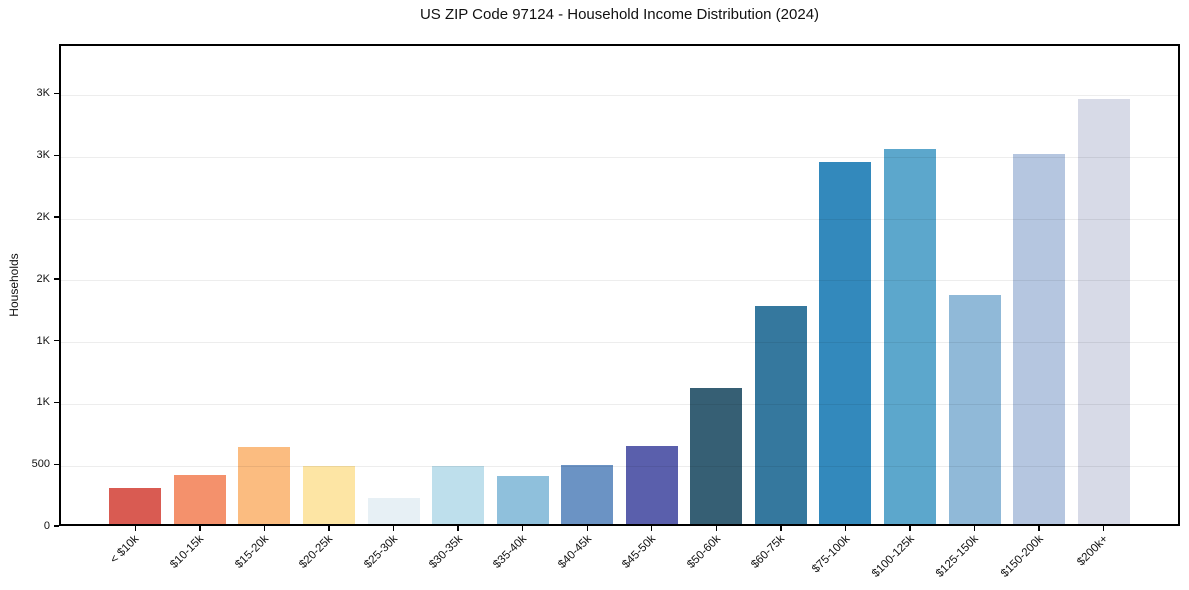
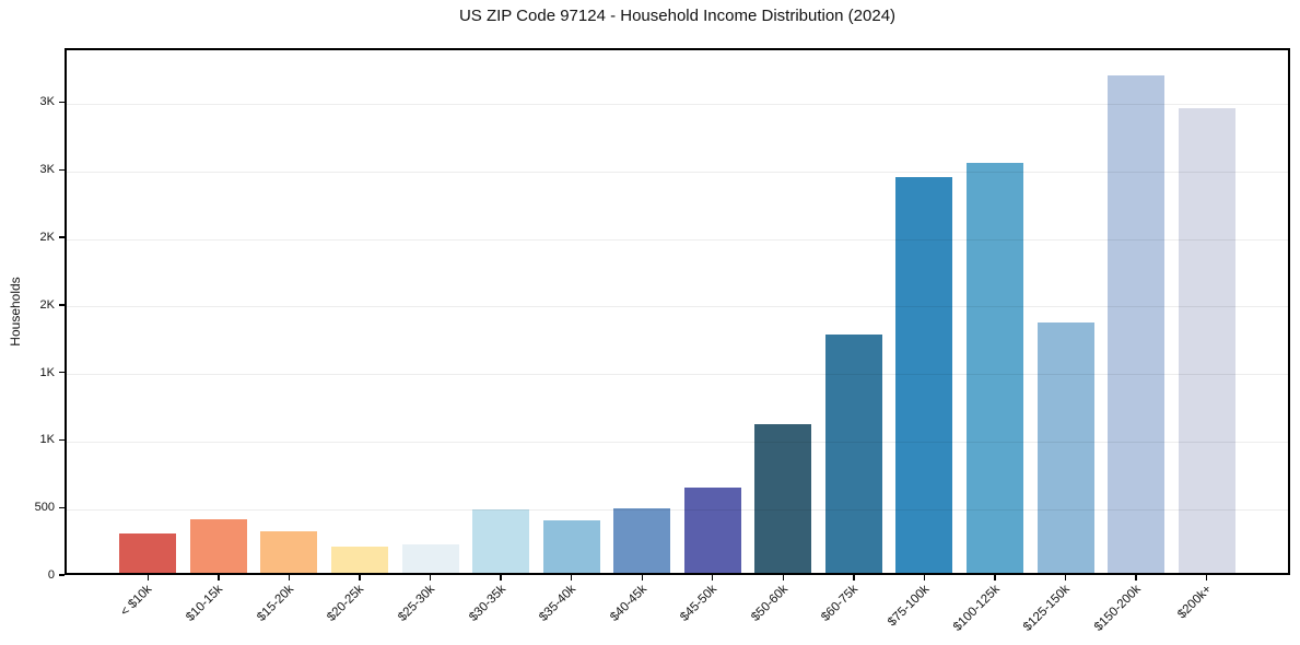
$15-20k: 0.63K -> 0.31K
$20-25k: 0.47K -> 0.20K
$150-200k: 3.02K -> 3.72K
